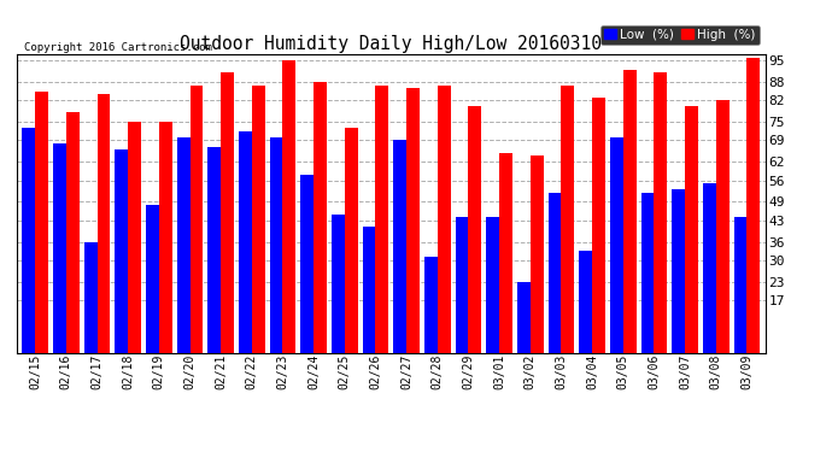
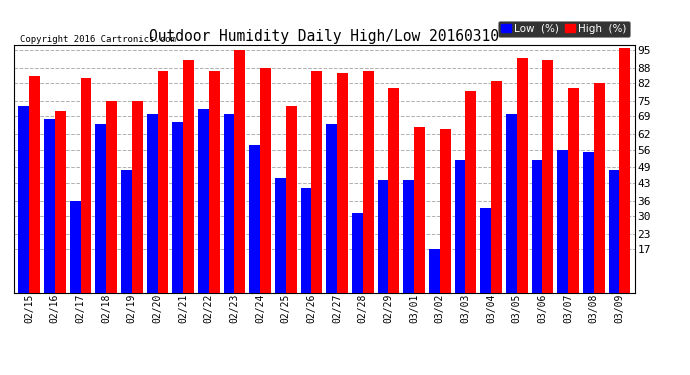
High (%)/02/16: 78 -> 71
Low (%)/02/27: 69 -> 66
Low (%)/03/02: 23 -> 17
High (%)/03/03: 87 -> 79
Low (%)/03/07: 53 -> 56
Low (%)/03/09: 44 -> 48
